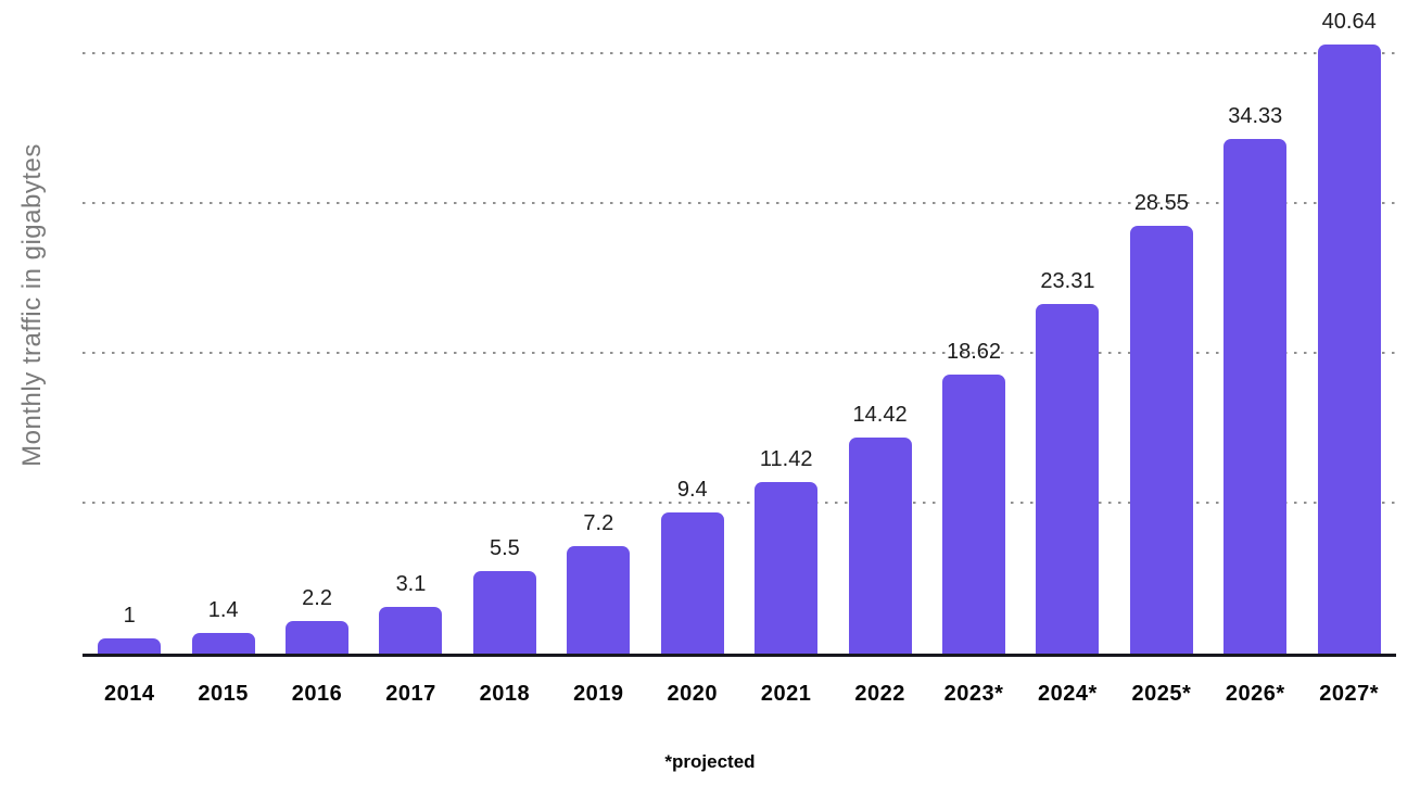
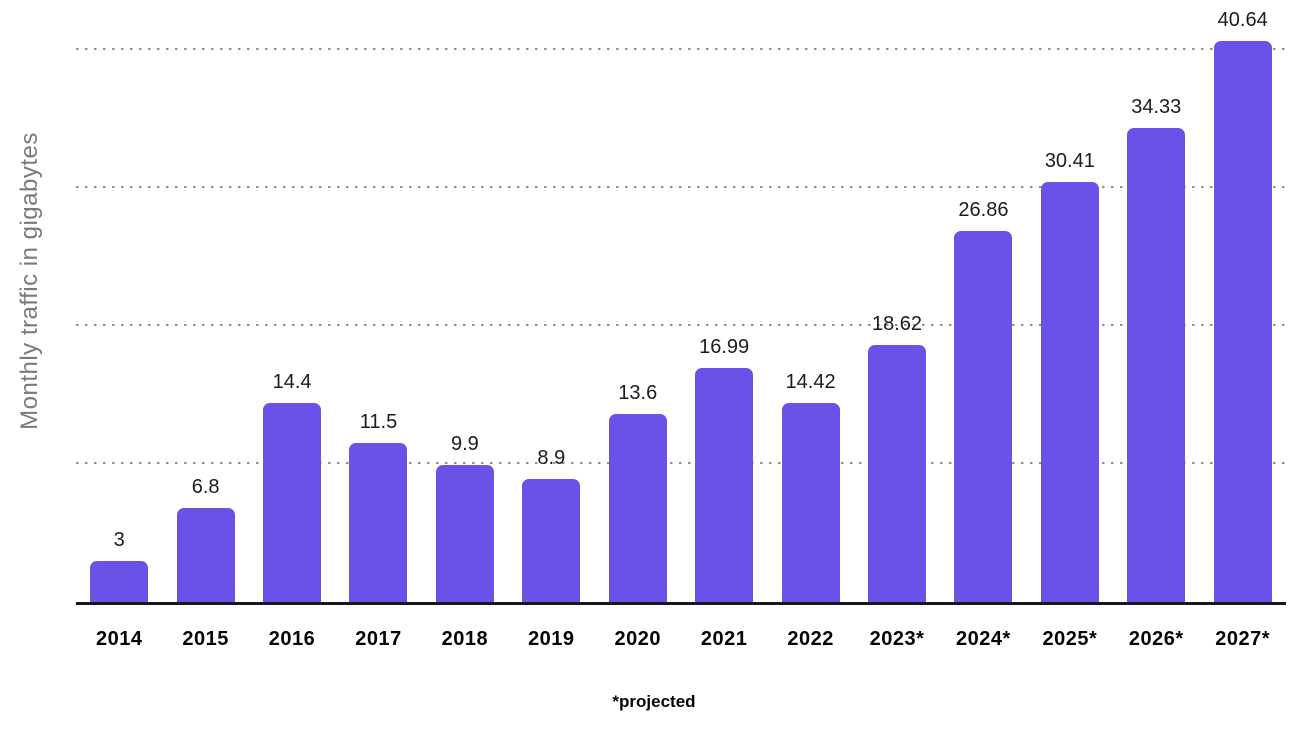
2014: 1 -> 3
2015: 1.4 -> 6.8
2016: 2.2 -> 14.4
2017: 3.1 -> 11.5
2018: 5.5 -> 9.9
2019: 7.2 -> 8.9
2020: 9.4 -> 13.6
2021: 11.42 -> 16.99
2024*: 23.31 -> 26.86
2025*: 28.55 -> 30.41
